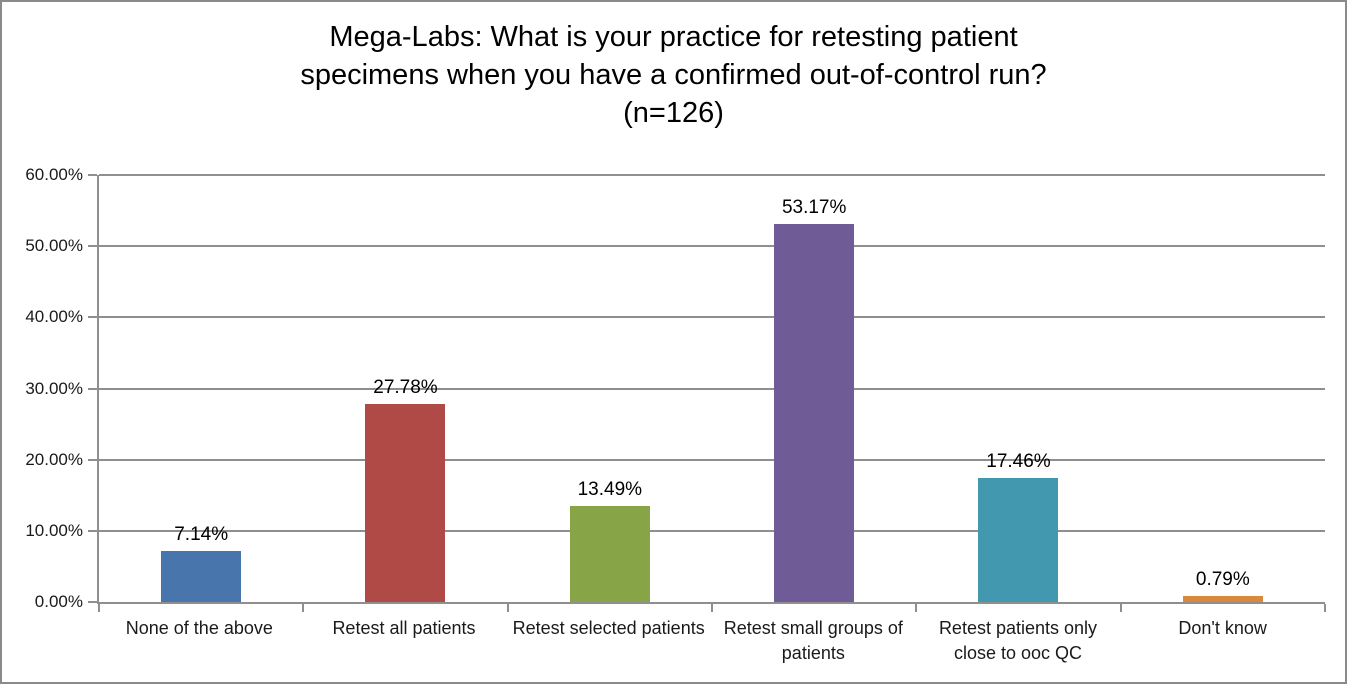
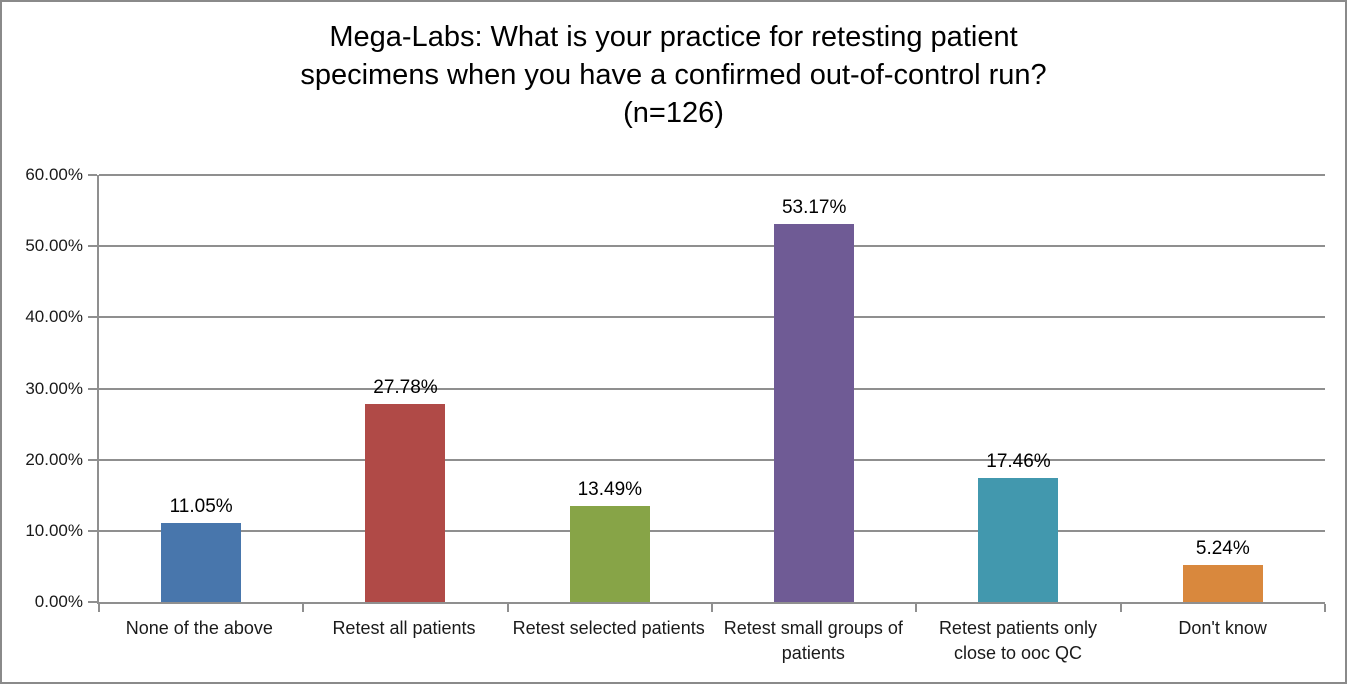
None of the above: 7.14% -> 11.05%
Don't know: 0.79% -> 5.24%
